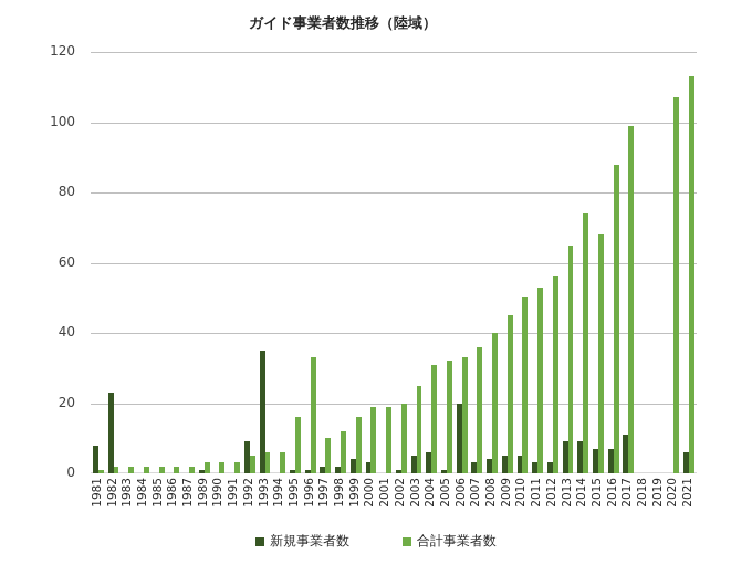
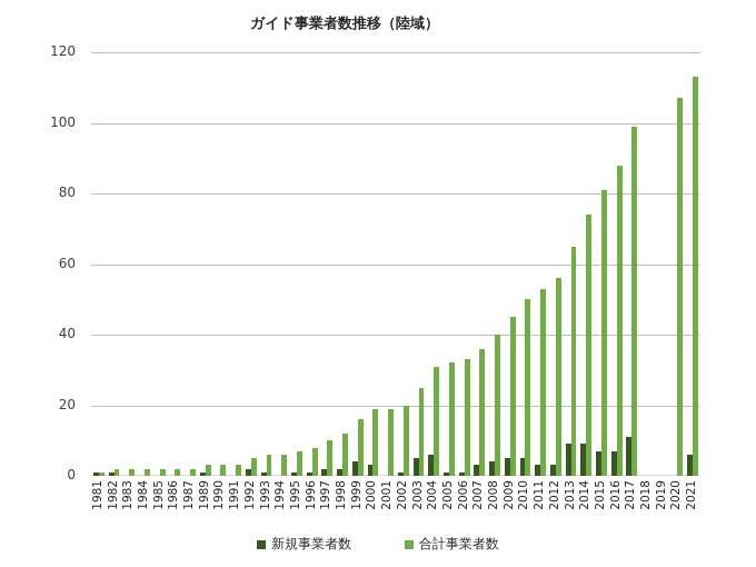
新規事業者数/1981: 8 -> 1
新規事業者数/1982: 23 -> 1
新規事業者数/1992: 9 -> 2
新規事業者数/1993: 35 -> 1
合計事業者数/1995: 16 -> 7
合計事業者数/1996: 33 -> 8
新規事業者数/2006: 20 -> 1
合計事業者数/2015: 68 -> 81
